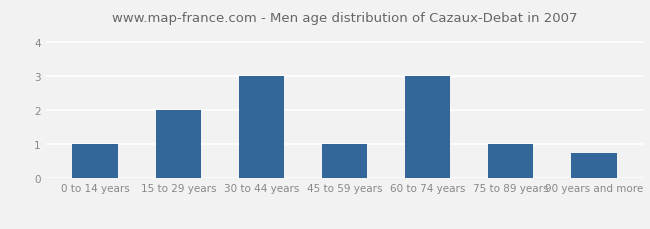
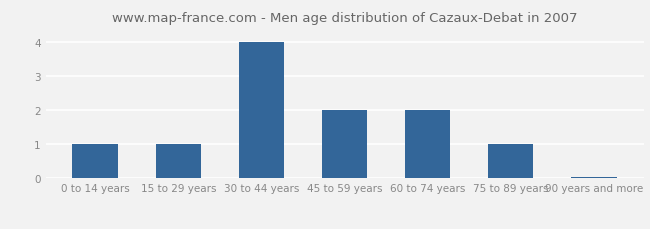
15 to 29 years: 2.00 -> 1.00
30 to 44 years: 3.00 -> 4.00
45 to 59 years: 1.00 -> 2.00
60 to 74 years: 3.00 -> 2.00
90 years and more: 0.75 -> 0.05
